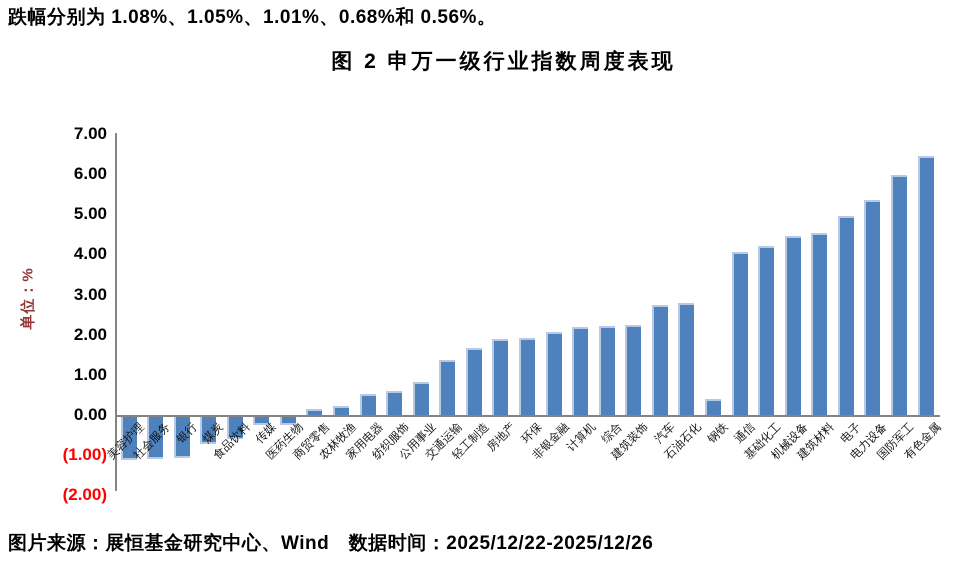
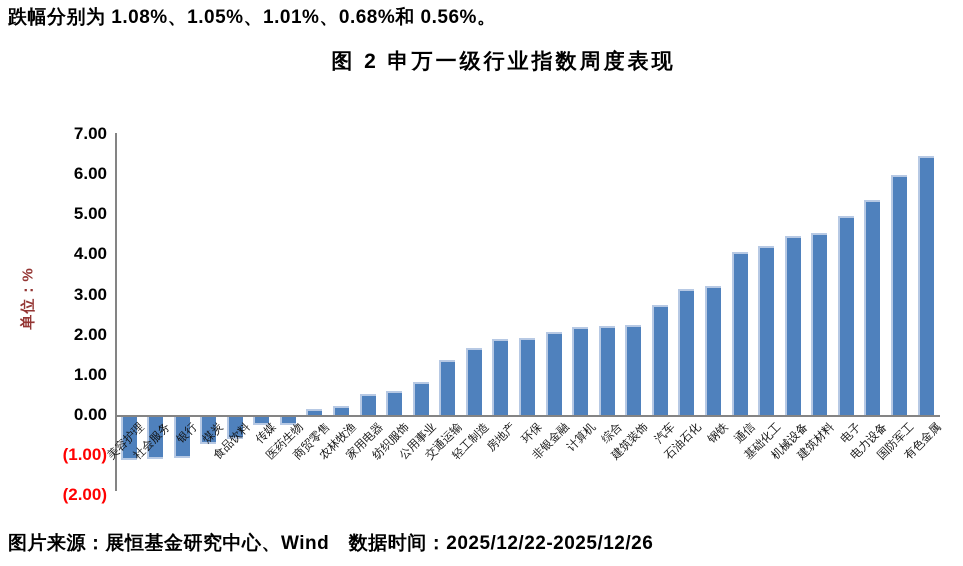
石油石化: 2.8 -> 3.1
钢铁: 0.4 -> 3.2
